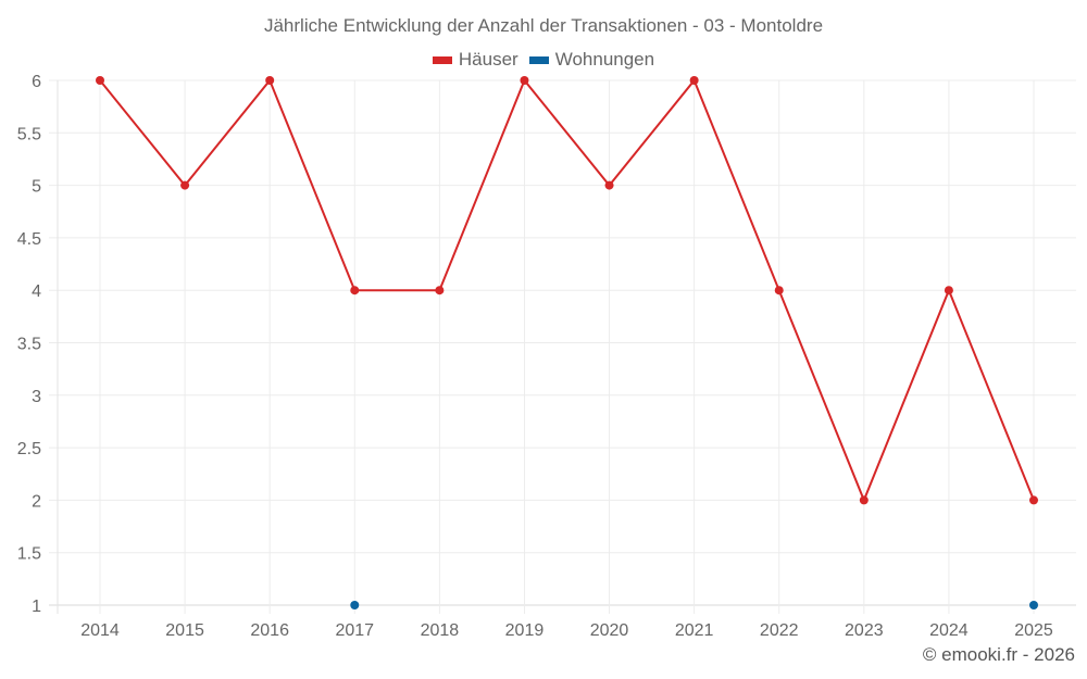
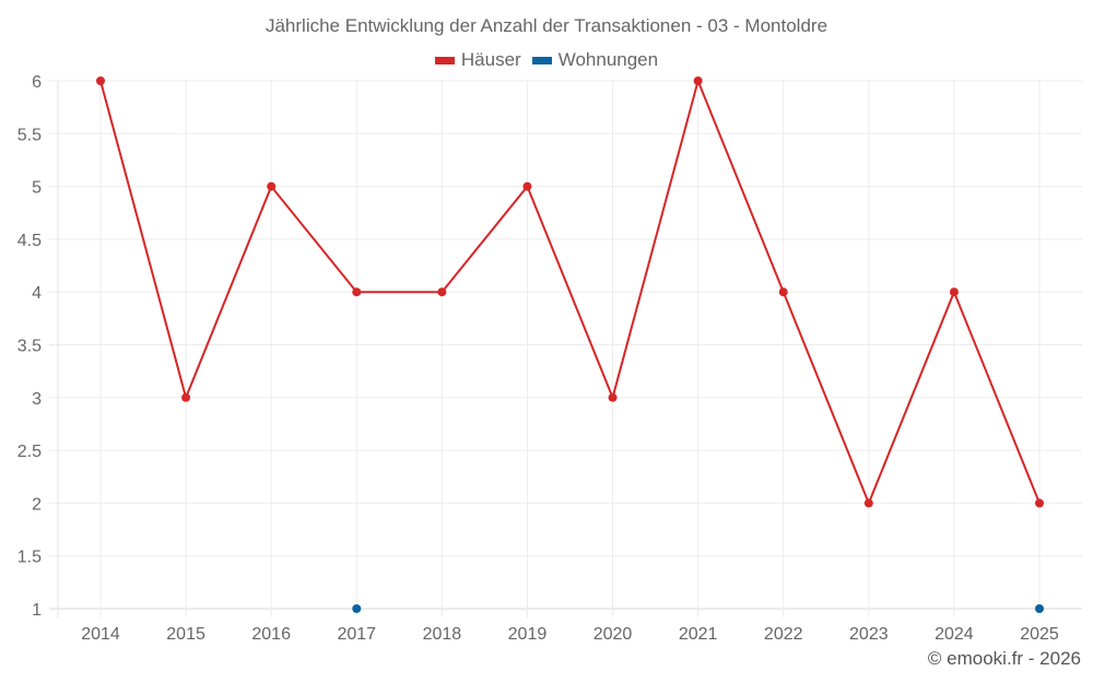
Häuser/2015: 5 -> 3
Häuser/2016: 6 -> 5
Häuser/2019: 6 -> 5
Häuser/2020: 5 -> 3
